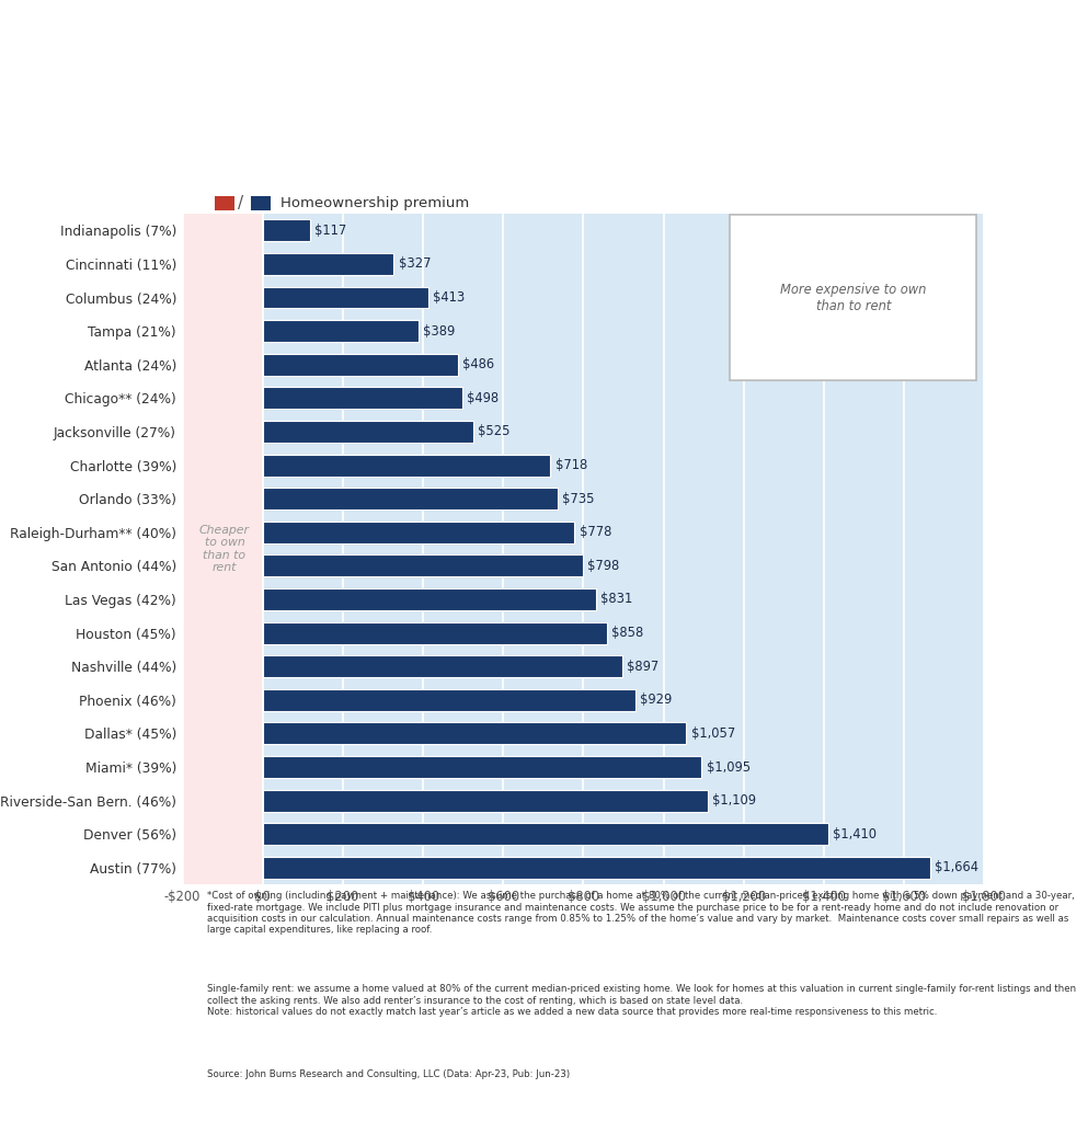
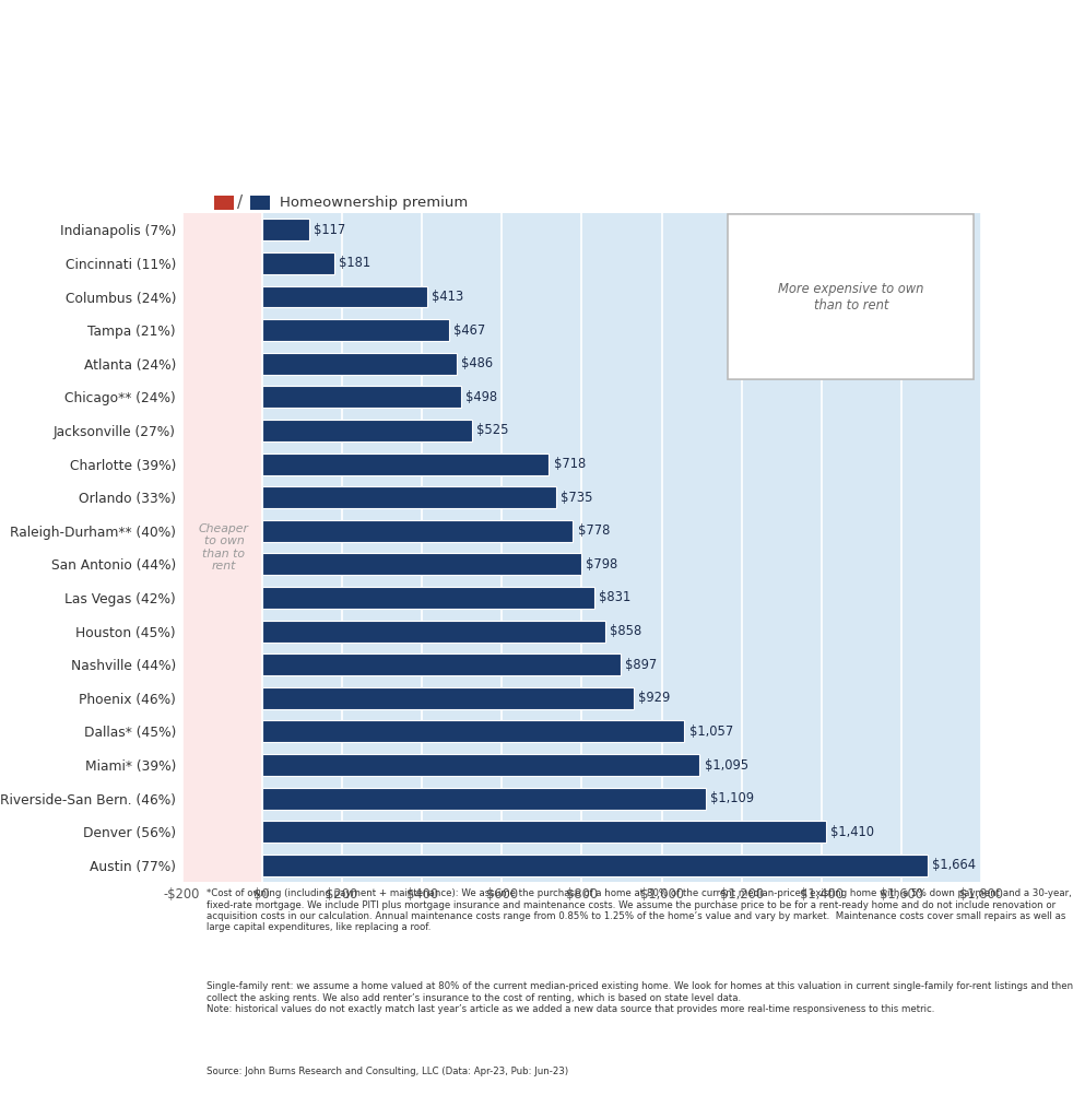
Cincinnati (11%): $327 -> $181
Tampa (21%): $389 -> $467
